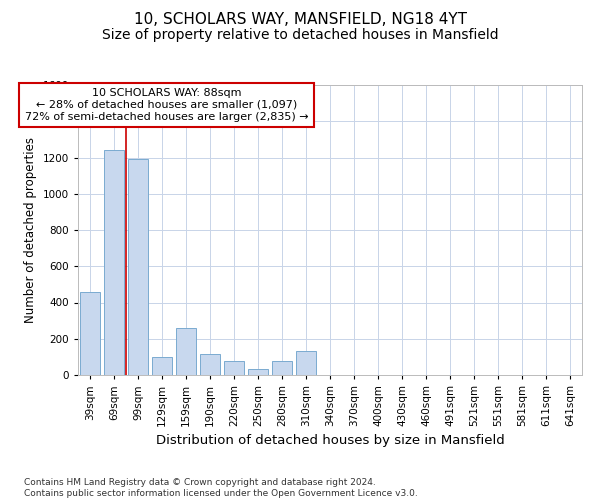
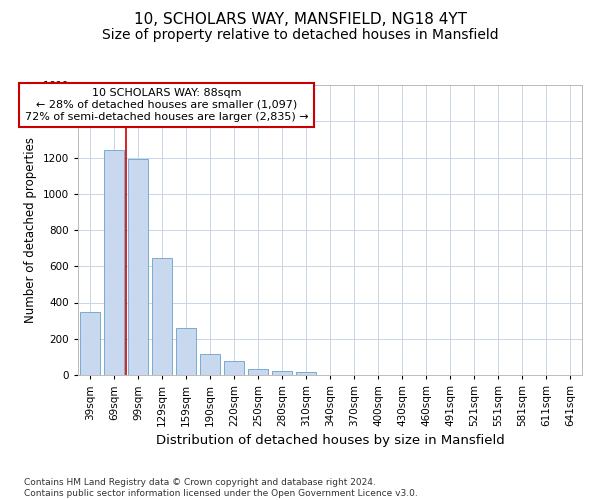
39sqm: 460 -> 350
129sqm: 100 -> 640
280sqm: 80 -> 20
310sqm: 130 -> 20
